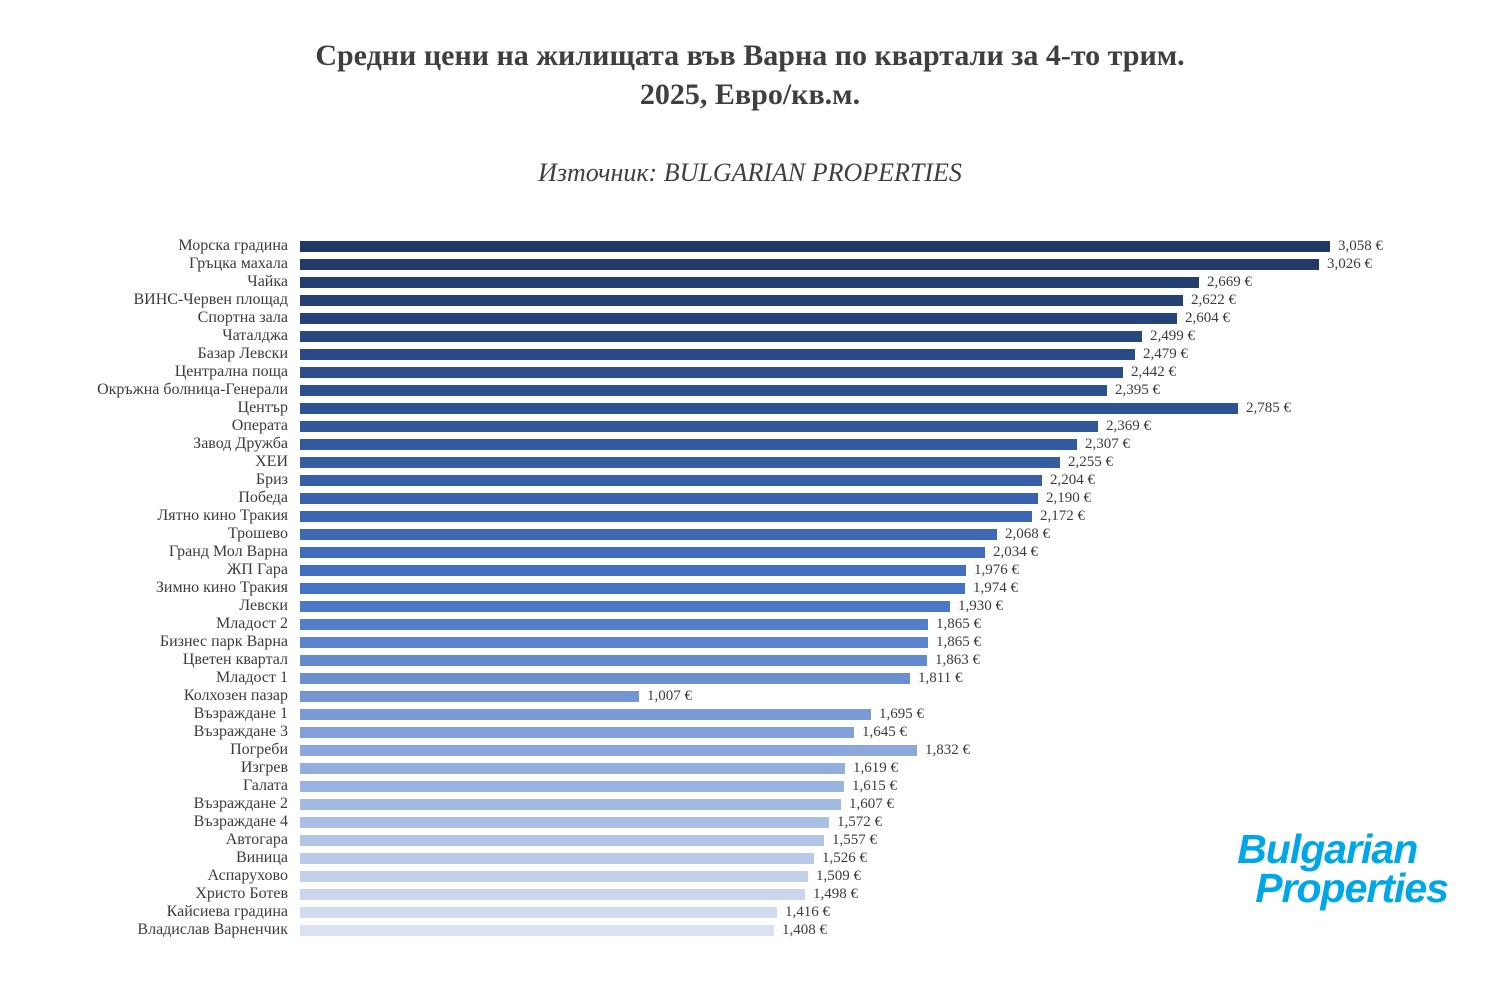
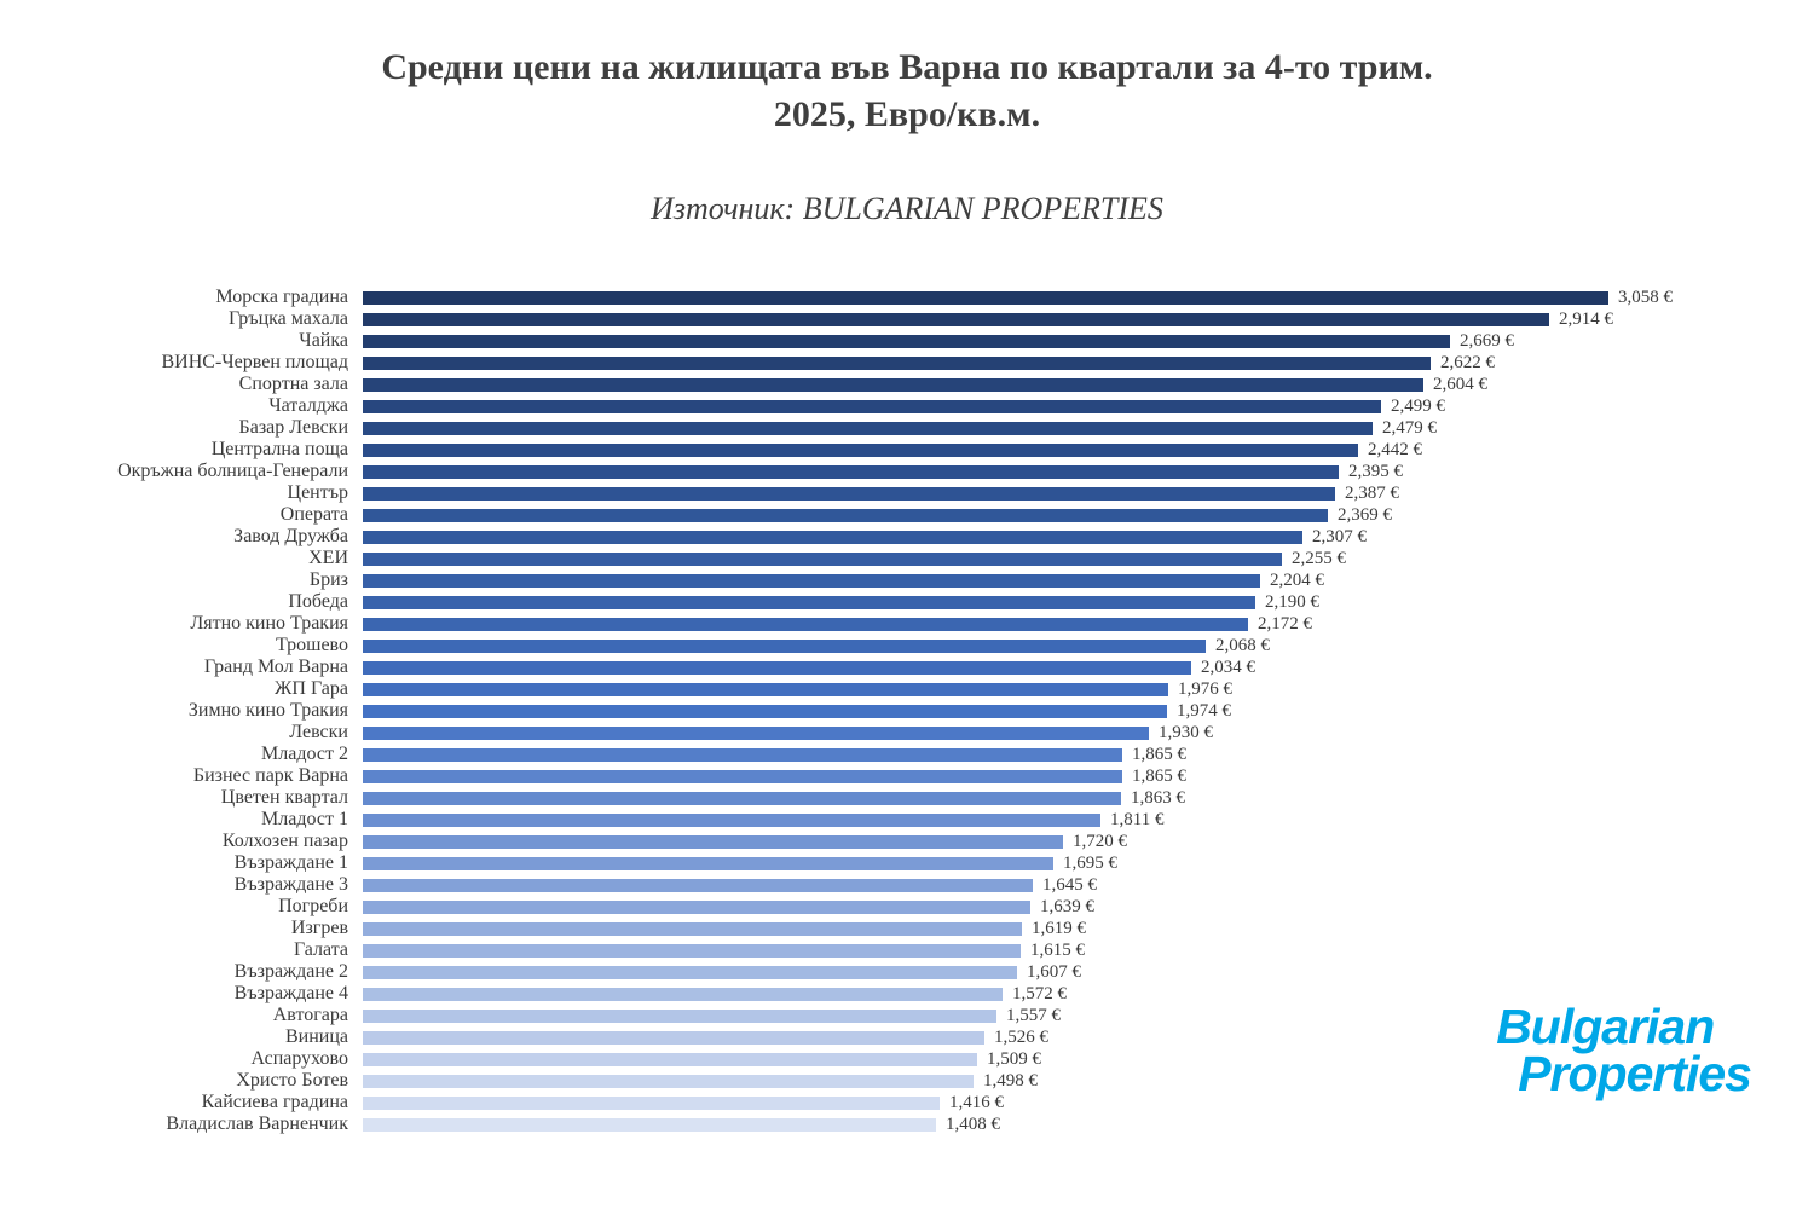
Гръцка махала: 3,026 -> 2,914
Център: 2,785 -> 2,387
Колхозен пазар: 1,007 -> 1,720
Погреби: 1,832 -> 1,639
